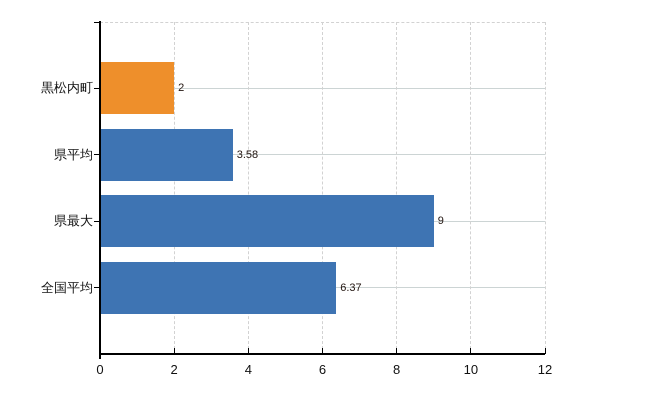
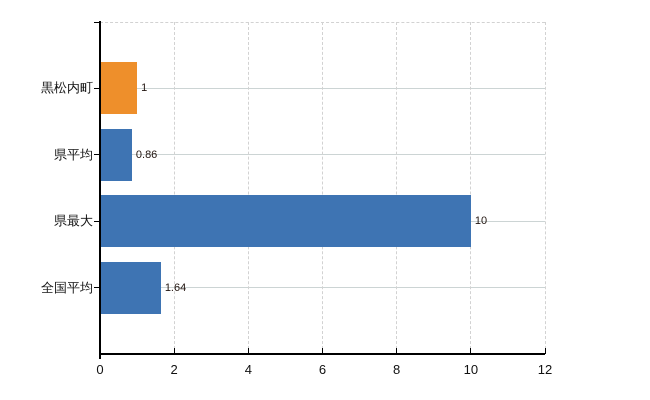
黒松内町: 2 -> 1
県平均: 3.58 -> 0.86
県最大: 9 -> 10
全国平均: 6.37 -> 1.64
